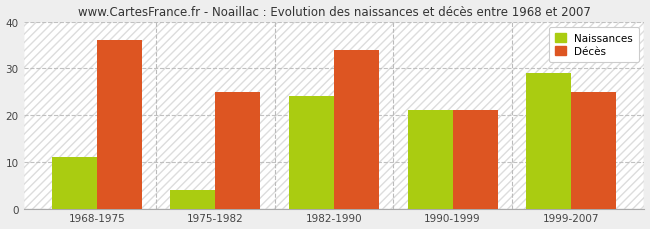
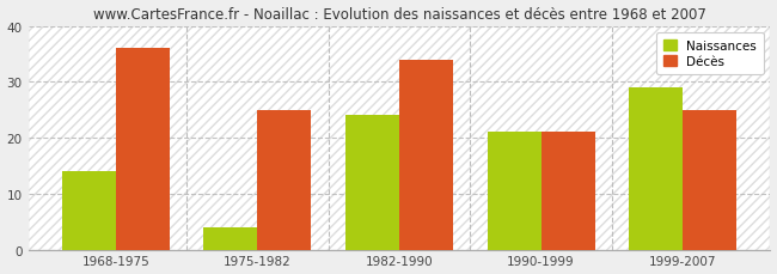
Naissances/1968-1975: 11 -> 14
